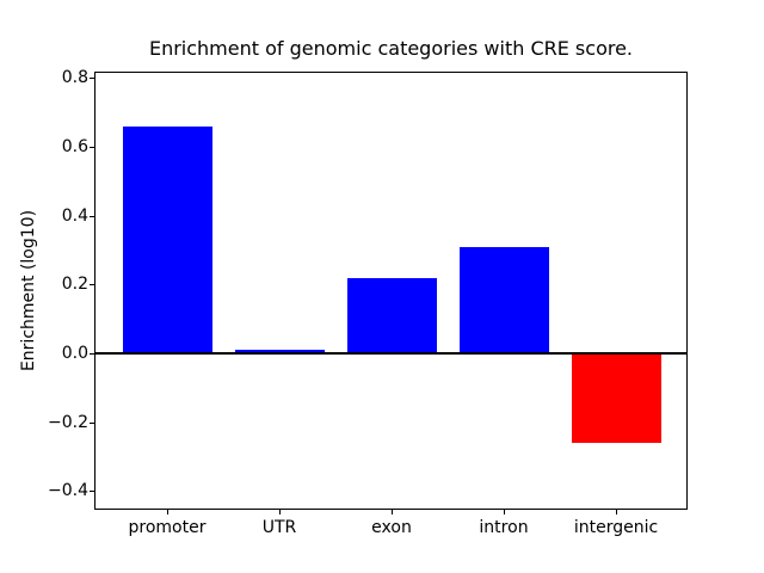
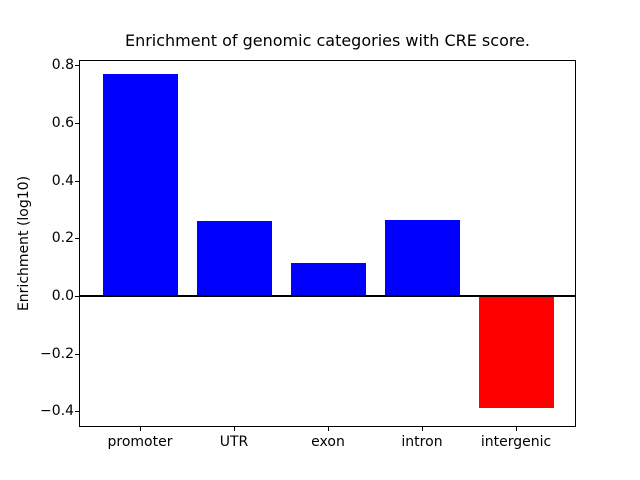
promoter: 0.66 -> 0.77
UTR: 0.01 -> 0.26
exon: 0.22 -> 0.12
intron: 0.31 -> 0.26
intergenic: -0.26 -> -0.39
